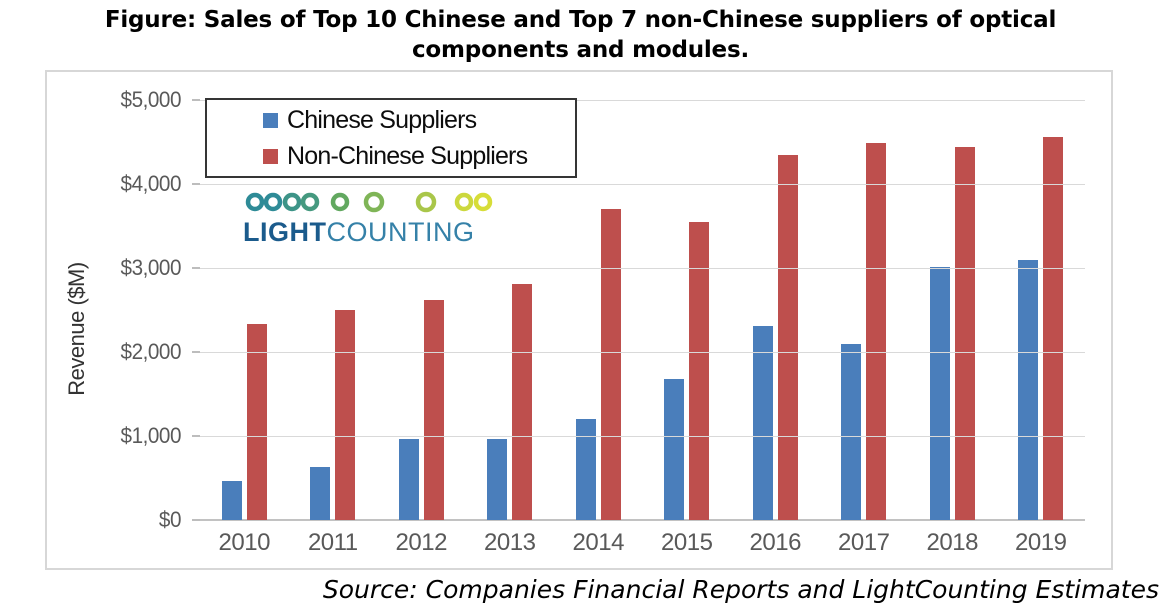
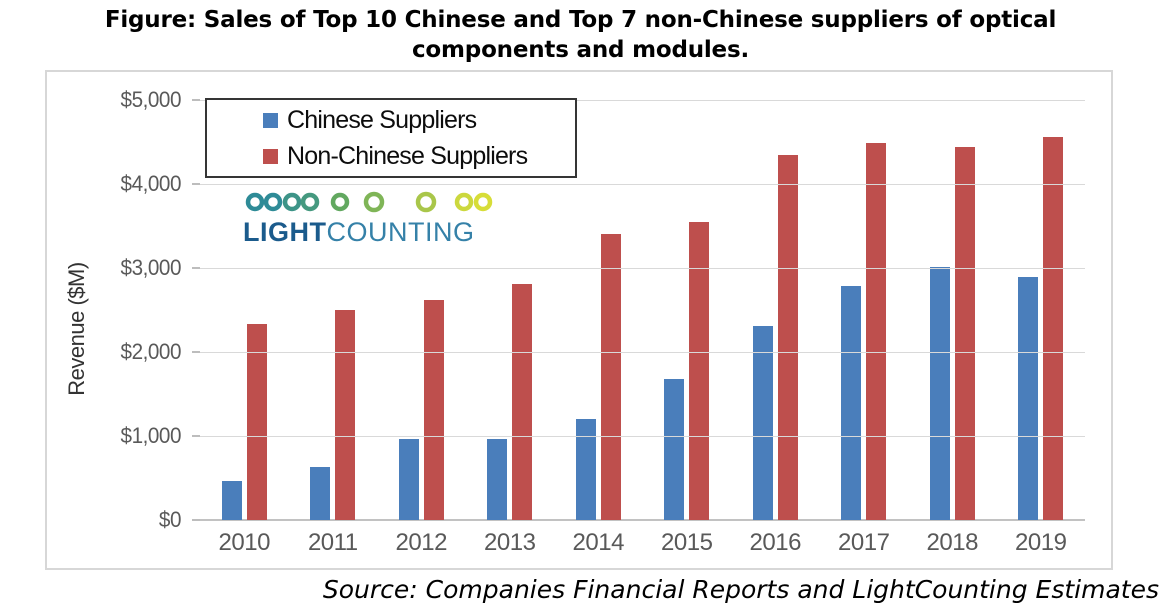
Non-Chinese Suppliers/2014: $3700 -> $3400
Chinese Suppliers/2017: $2100 -> $2800
Chinese Suppliers/2019: $3100 -> $2900
